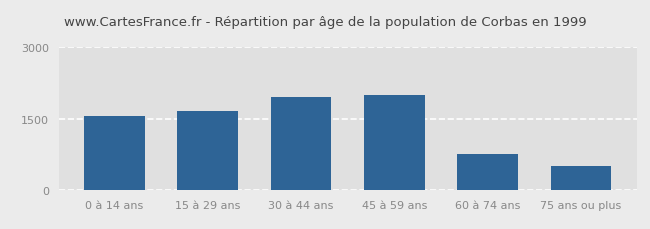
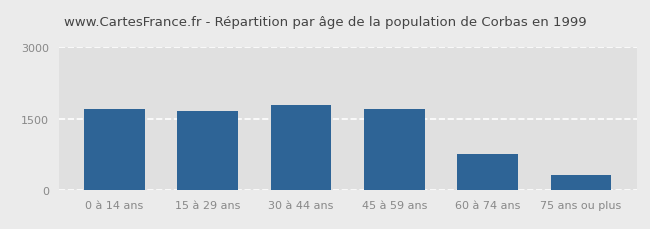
0 à 14 ans: 1550 -> 1710
30 à 44 ans: 1950 -> 1790
45 à 59 ans: 2000 -> 1700
75 ans ou plus: 500 -> 300
